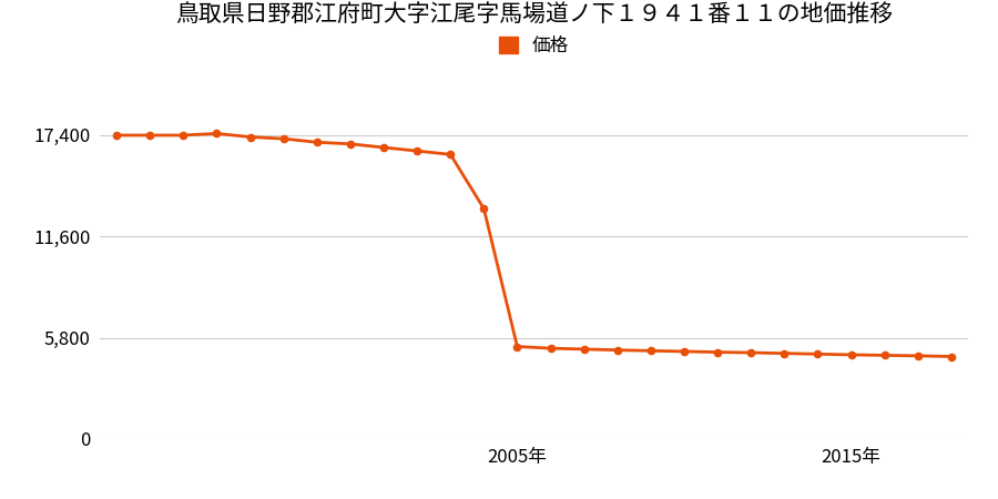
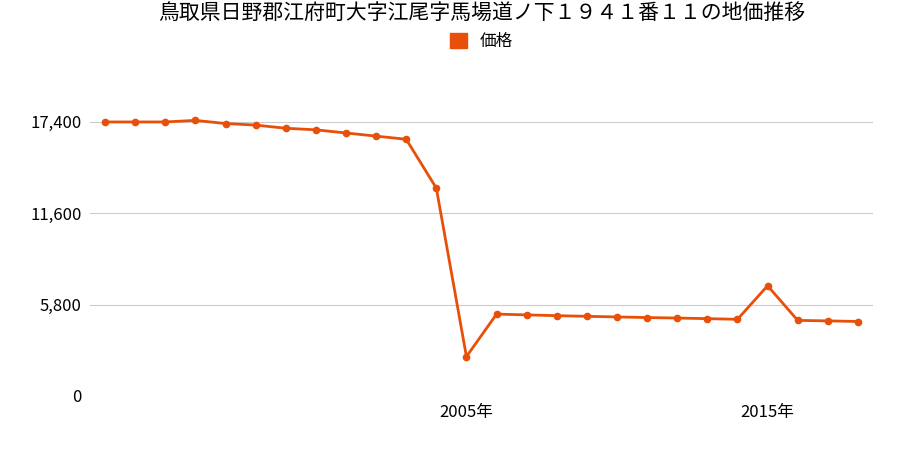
2005年: 5,300 -> 2,500
2015年: 4,800 -> 7,000
